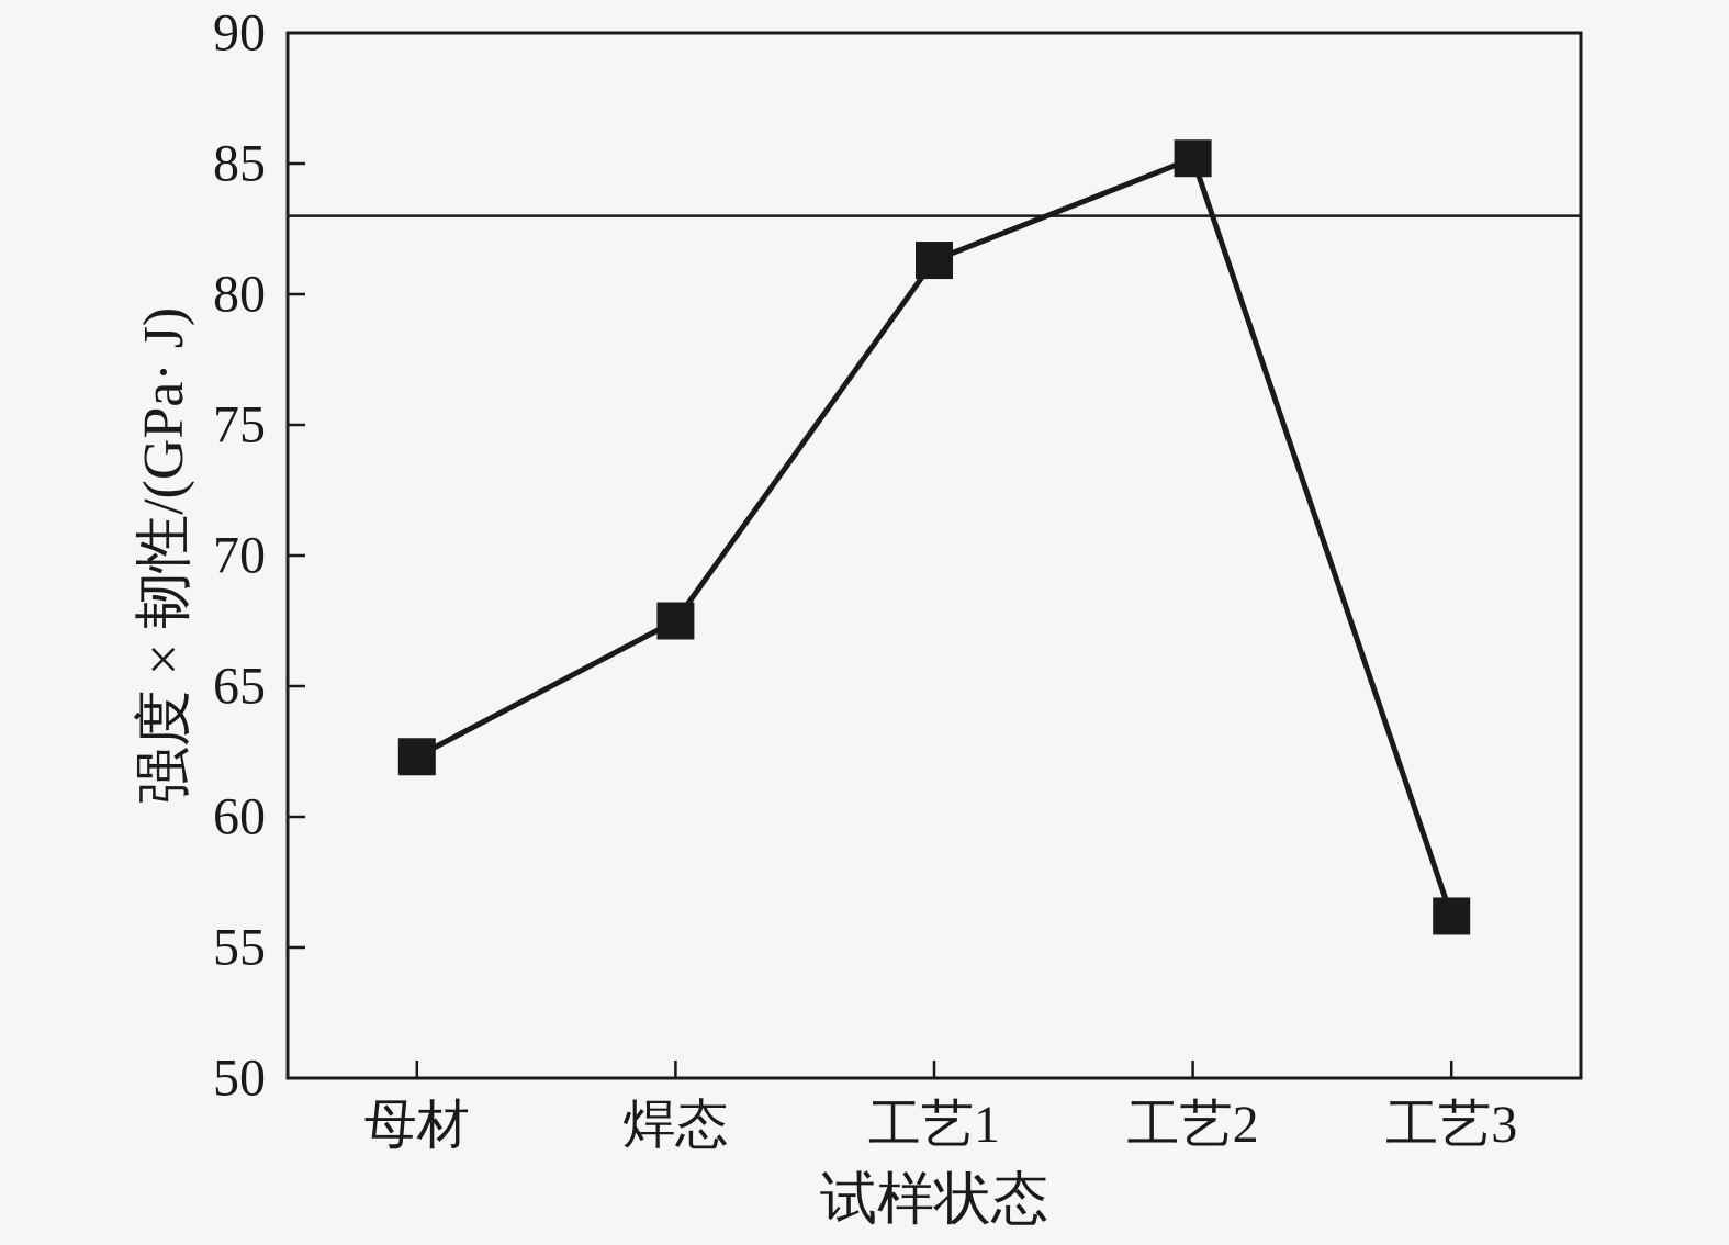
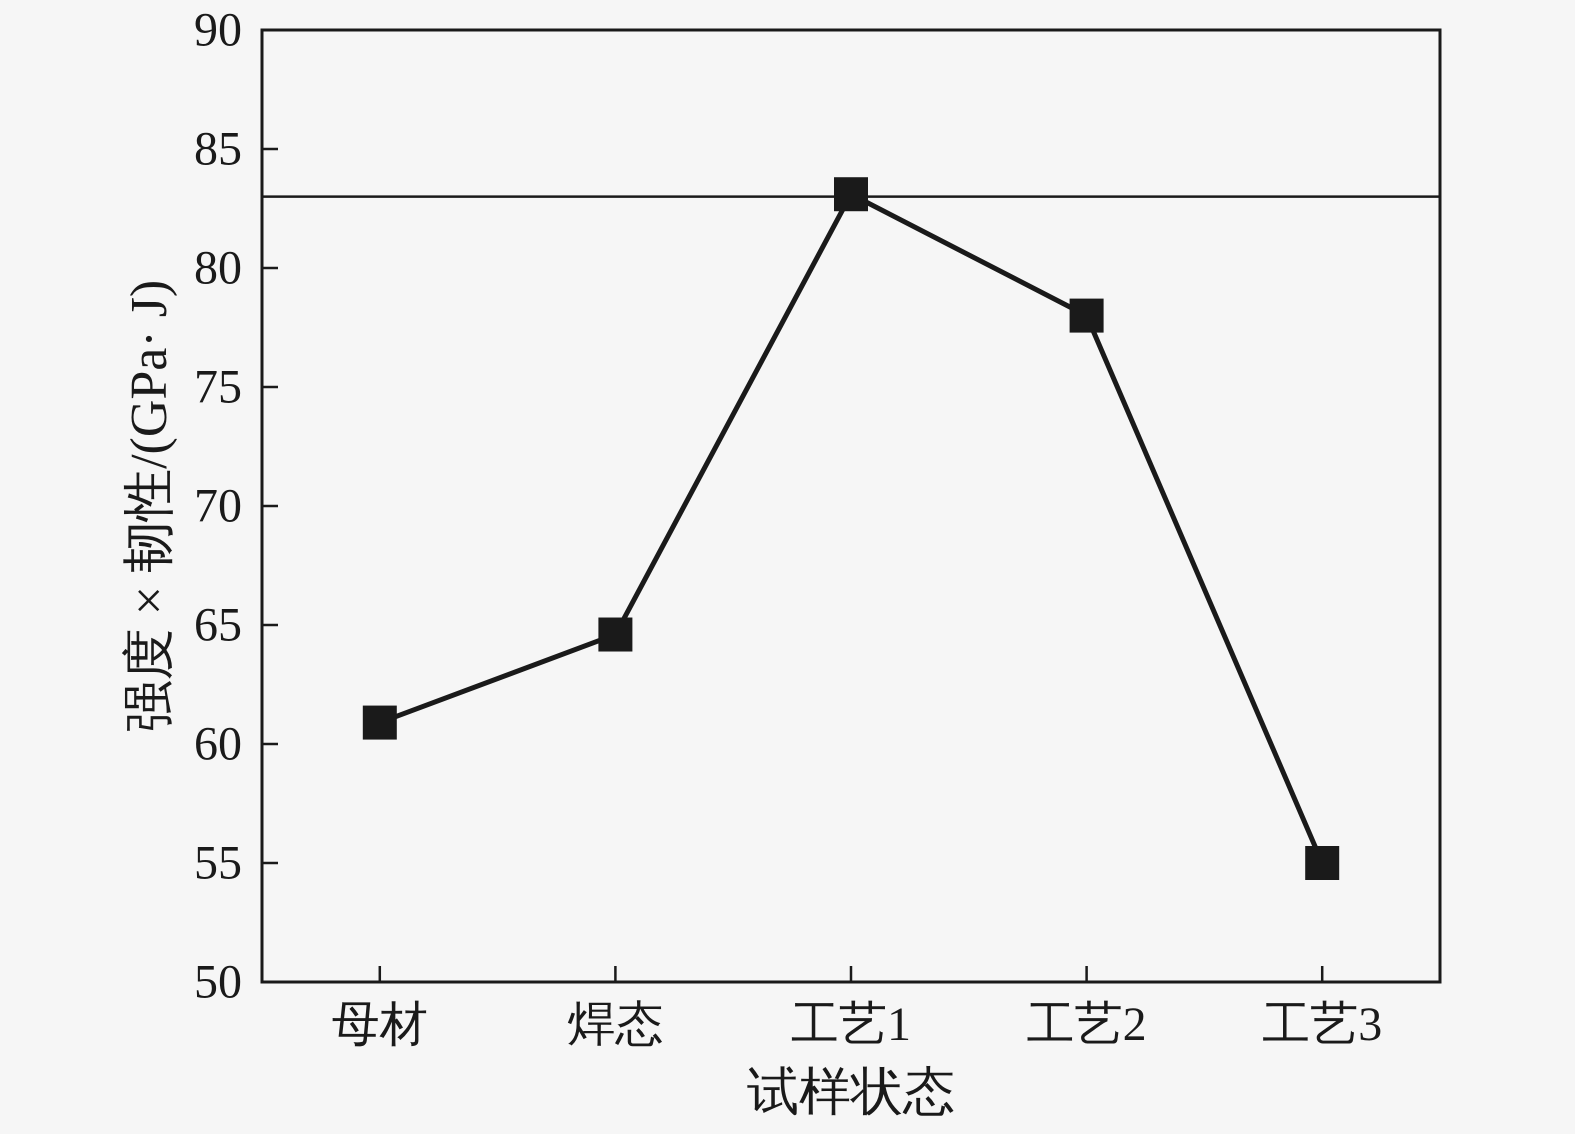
母材: 62.3 -> 60.9
焊态: 67.5 -> 64.6
工艺1: 81.3 -> 83.1
工艺2: 85.2 -> 78.0
工艺3: 56.2 -> 55.0
